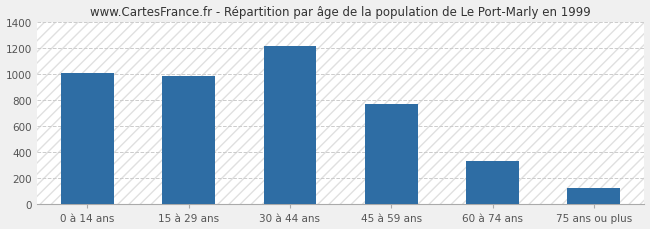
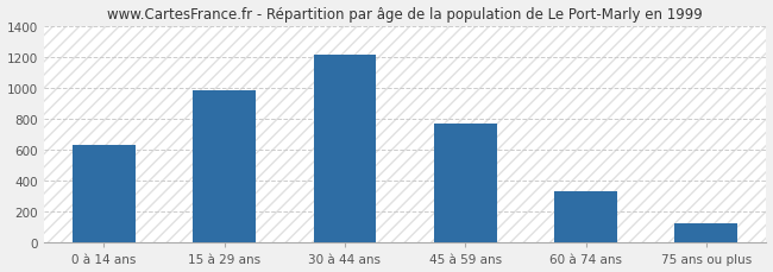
0 à 14 ans: 1000 -> 630
